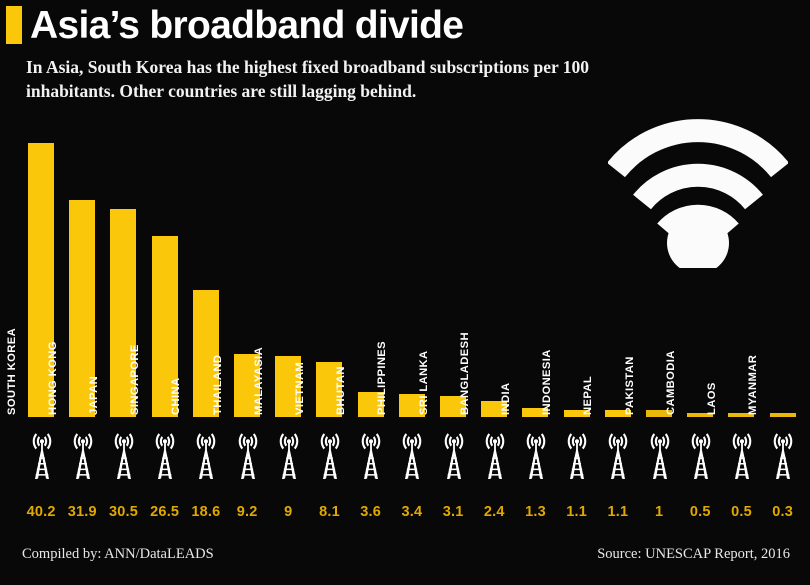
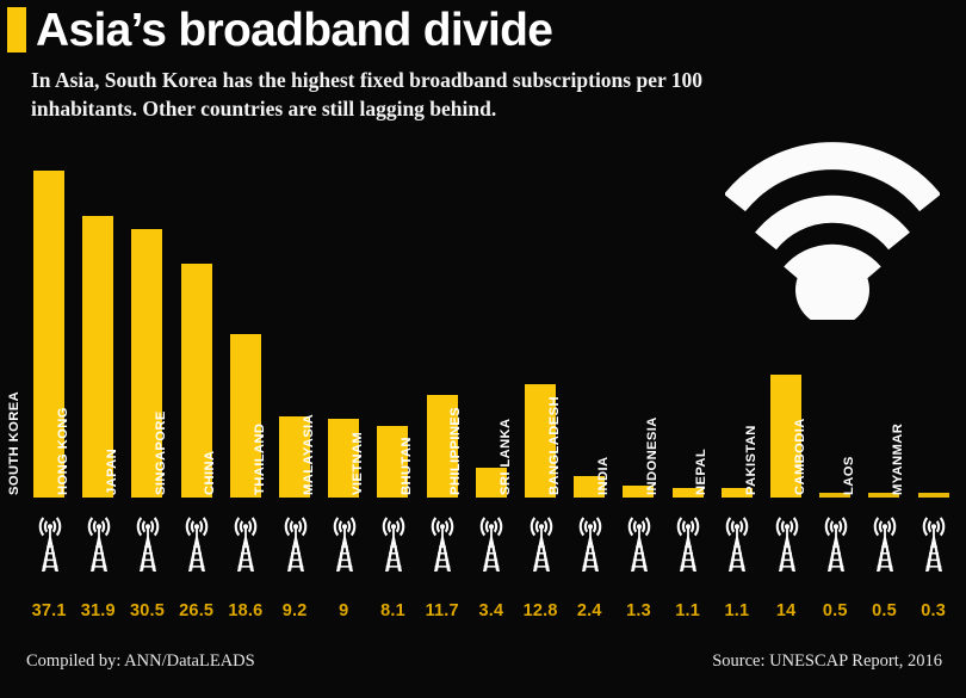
SOUTH KOREA: 40.2 -> 37.1
BHUTAN: 3.6 -> 11.7
SRI LANKA: 3.1 -> 12.8
PAKISTAN: 1 -> 14
